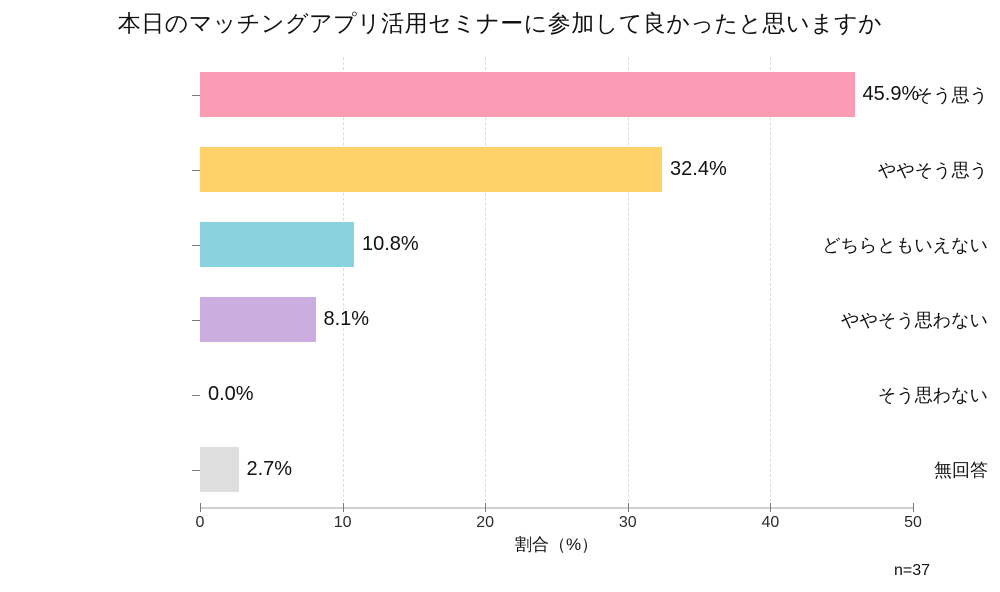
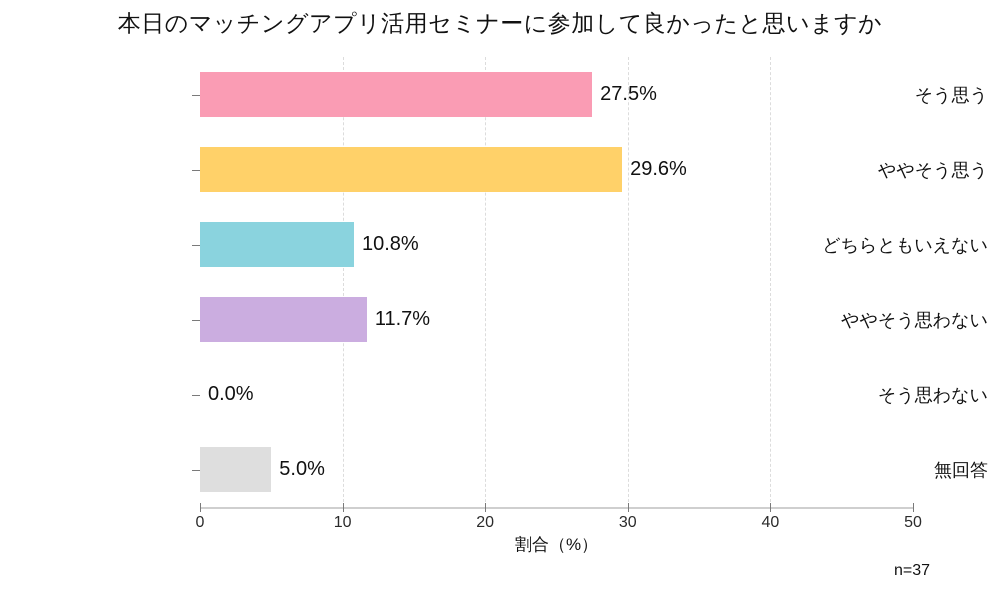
そう思う: 45.9% -> 27.5%
ややそう思う: 32.4% -> 29.6%
ややそう思わない: 8.1% -> 11.7%
無回答: 2.7% -> 5.0%
